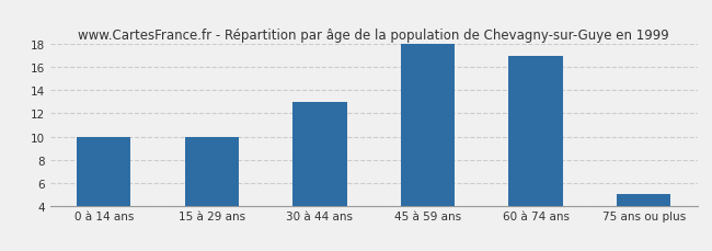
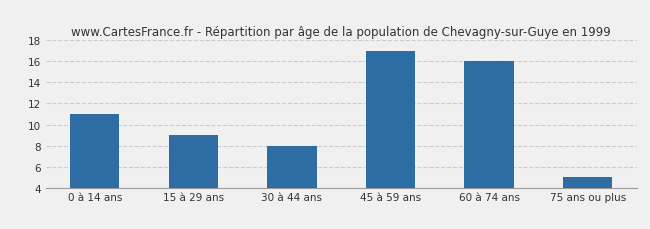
0 à 14 ans: 10 -> 11
15 à 29 ans: 10 -> 9
30 à 44 ans: 13 -> 8
45 à 59 ans: 18 -> 17
60 à 74 ans: 17 -> 16
